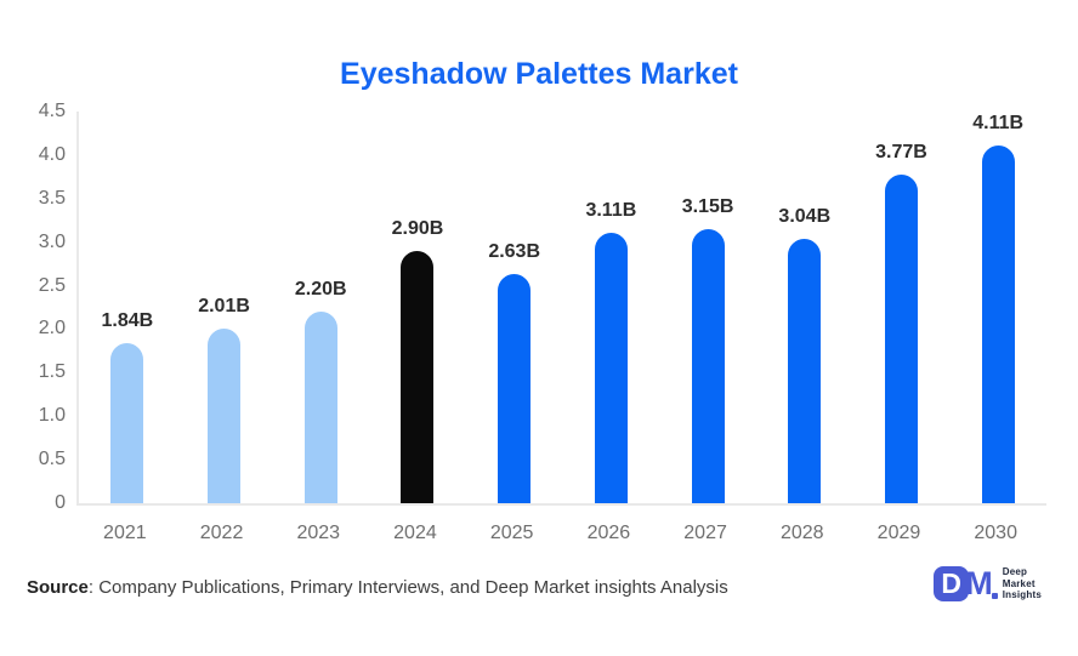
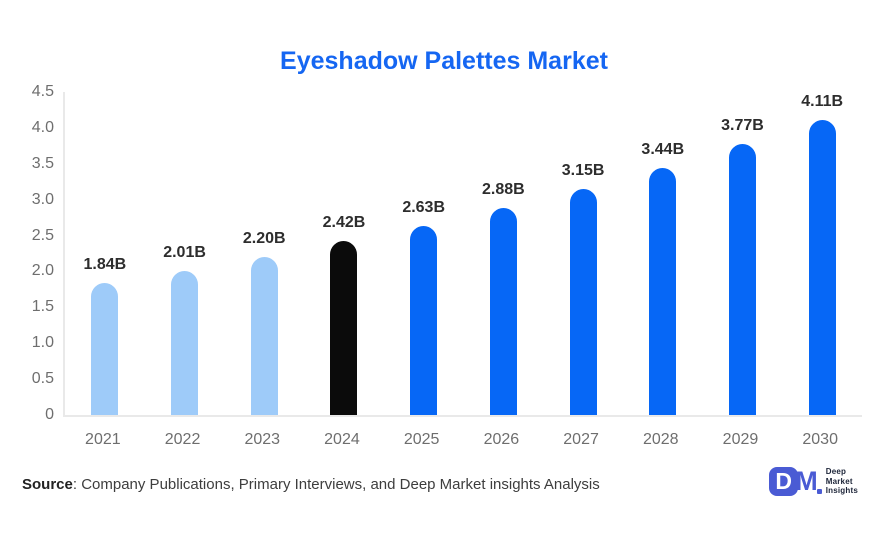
2024: 2.90B -> 2.42B
2026: 3.11B -> 2.88B
2028: 3.04B -> 3.44B
